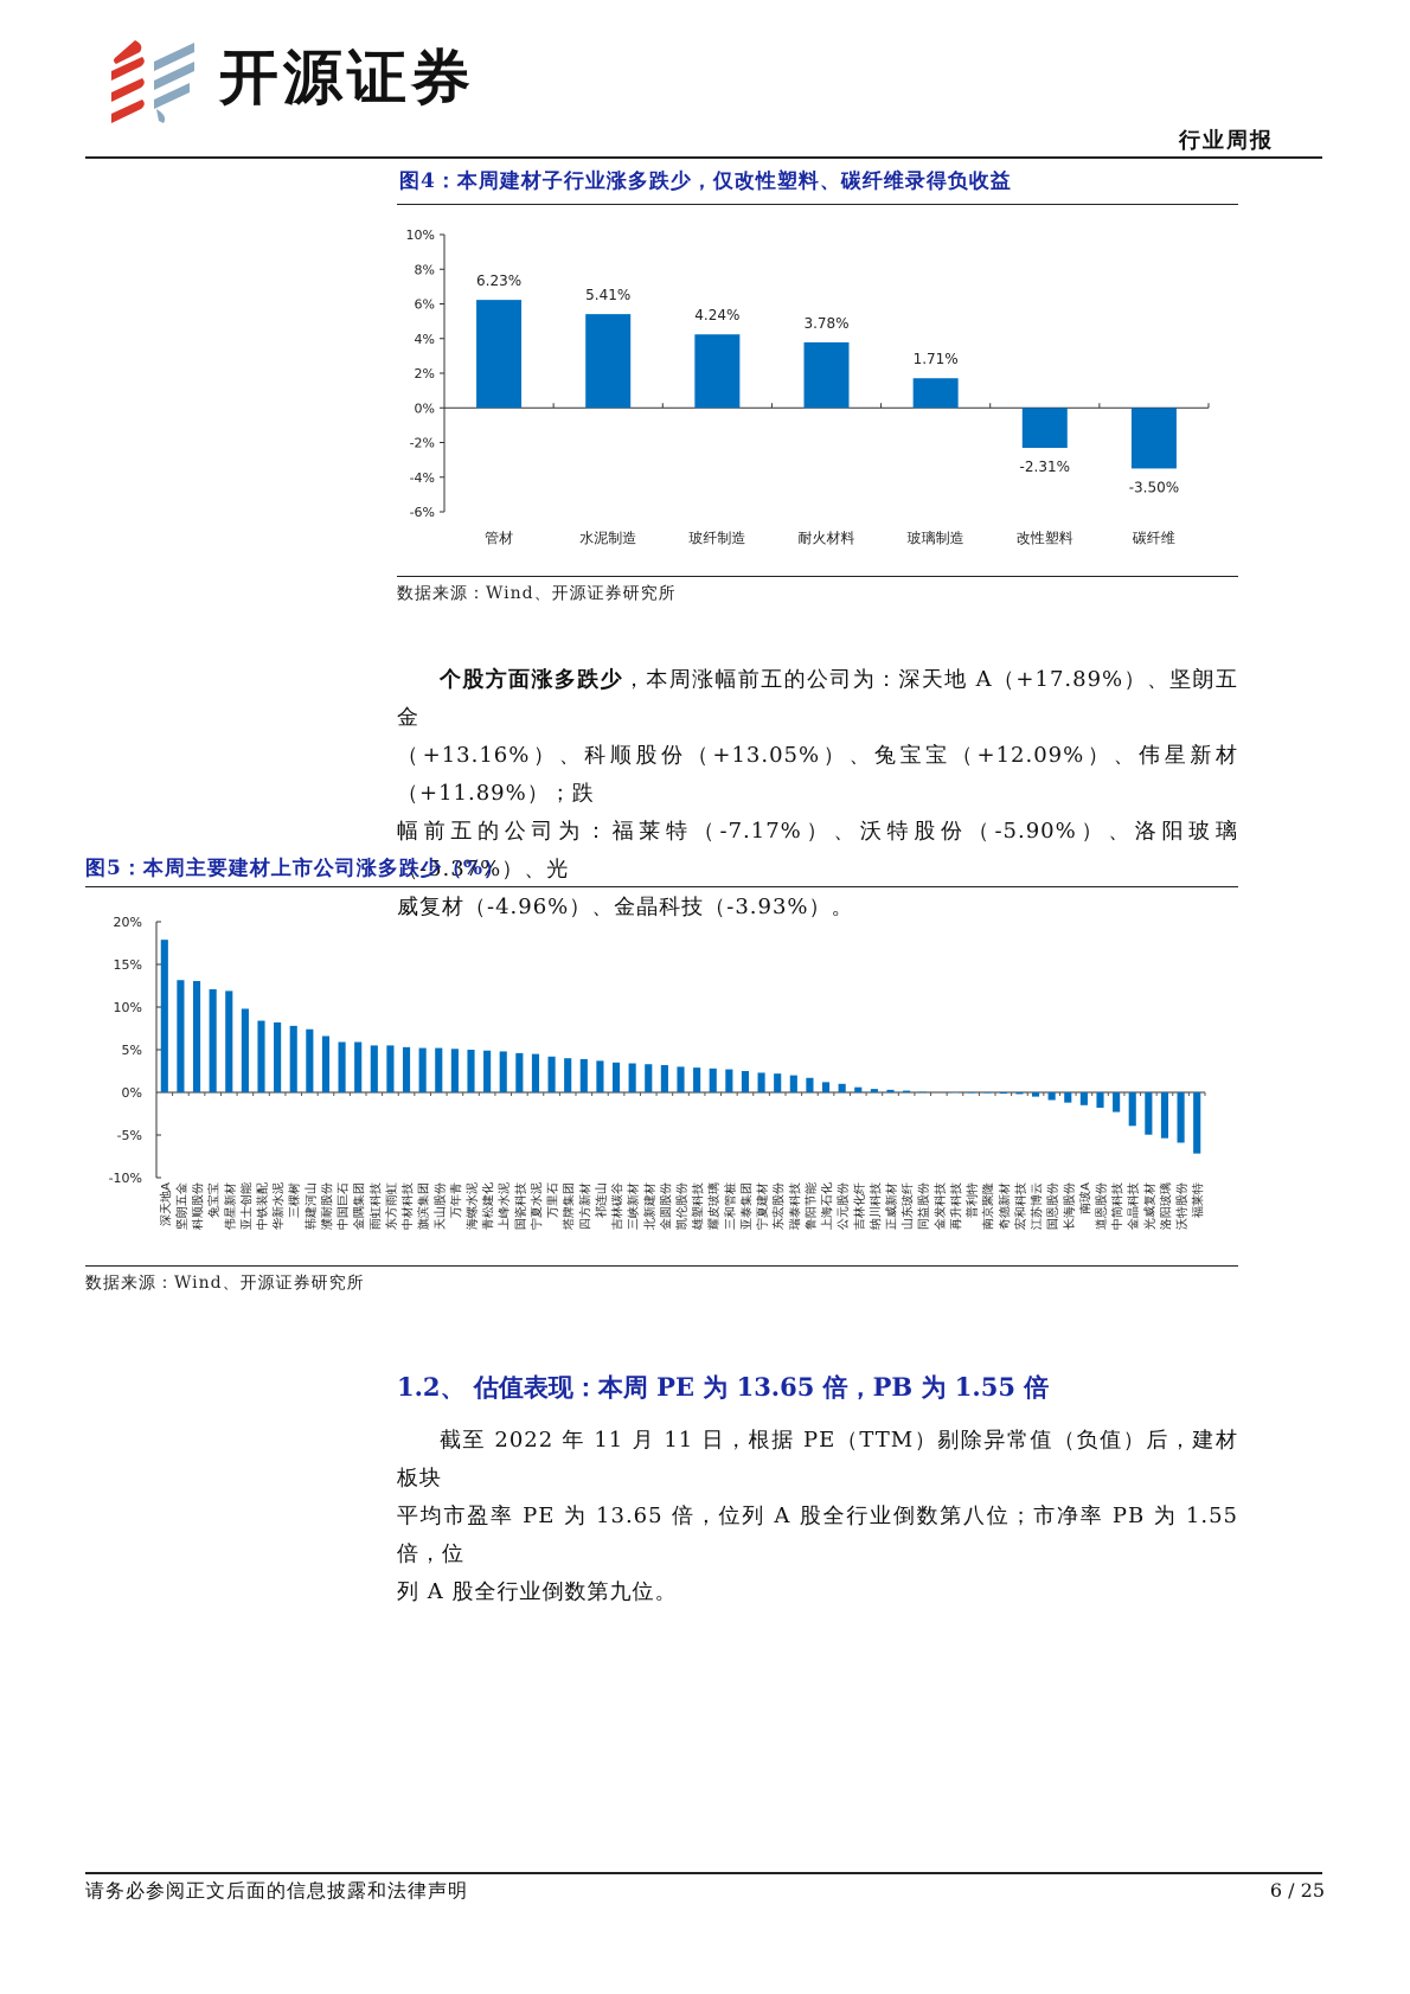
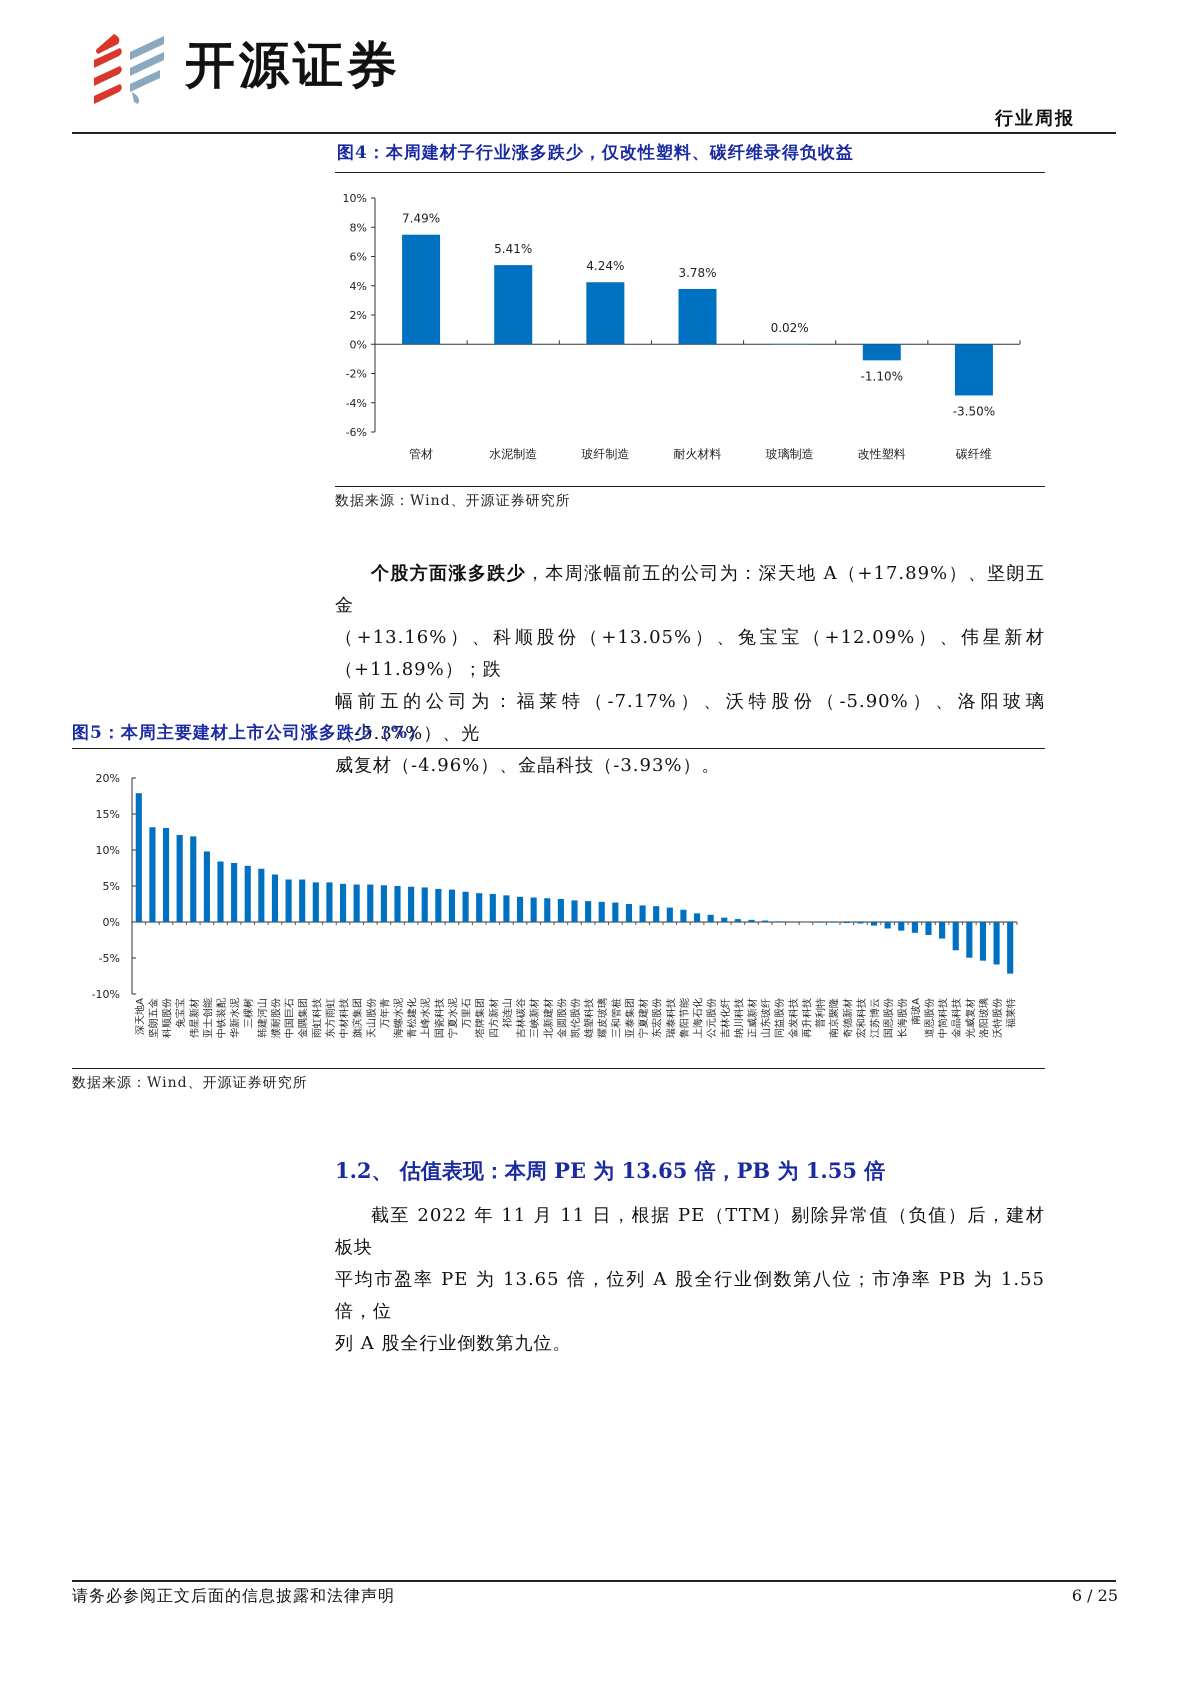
图4：本周建材子行业涨多跌少，仅改性塑料、碳纤维录得负收益/管材: 6.23% -> 7.49%
图4：本周建材子行业涨多跌少，仅改性塑料、碳纤维录得负收益/玻璃制造: 1.71% -> 0.02%
图4：本周建材子行业涨多跌少，仅改性塑料、碳纤维录得负收益/改性塑料: -2.31% -> -1.10%
